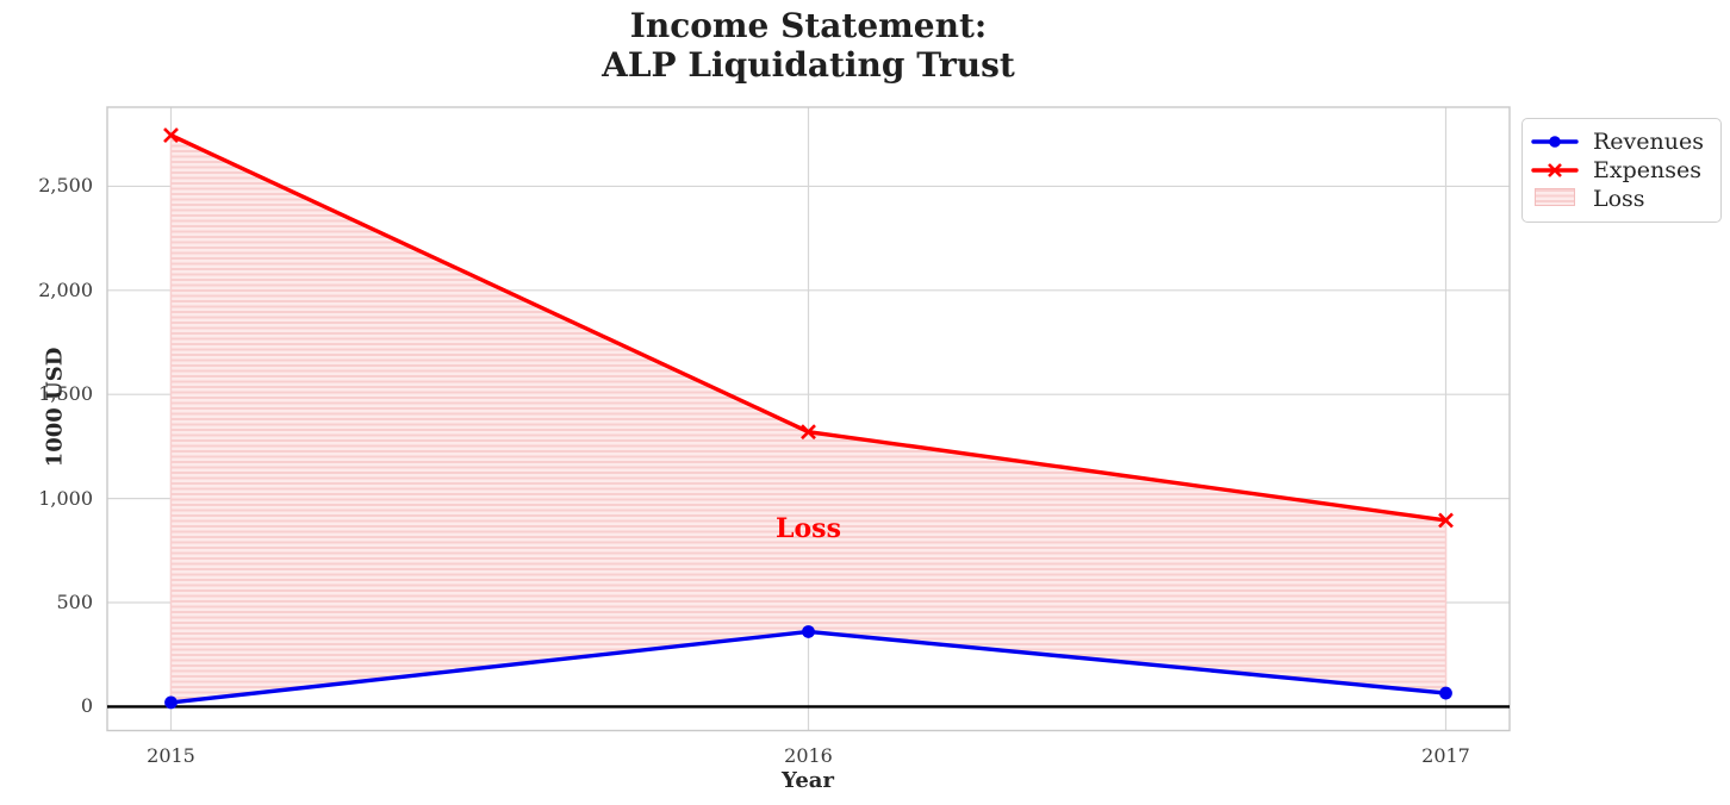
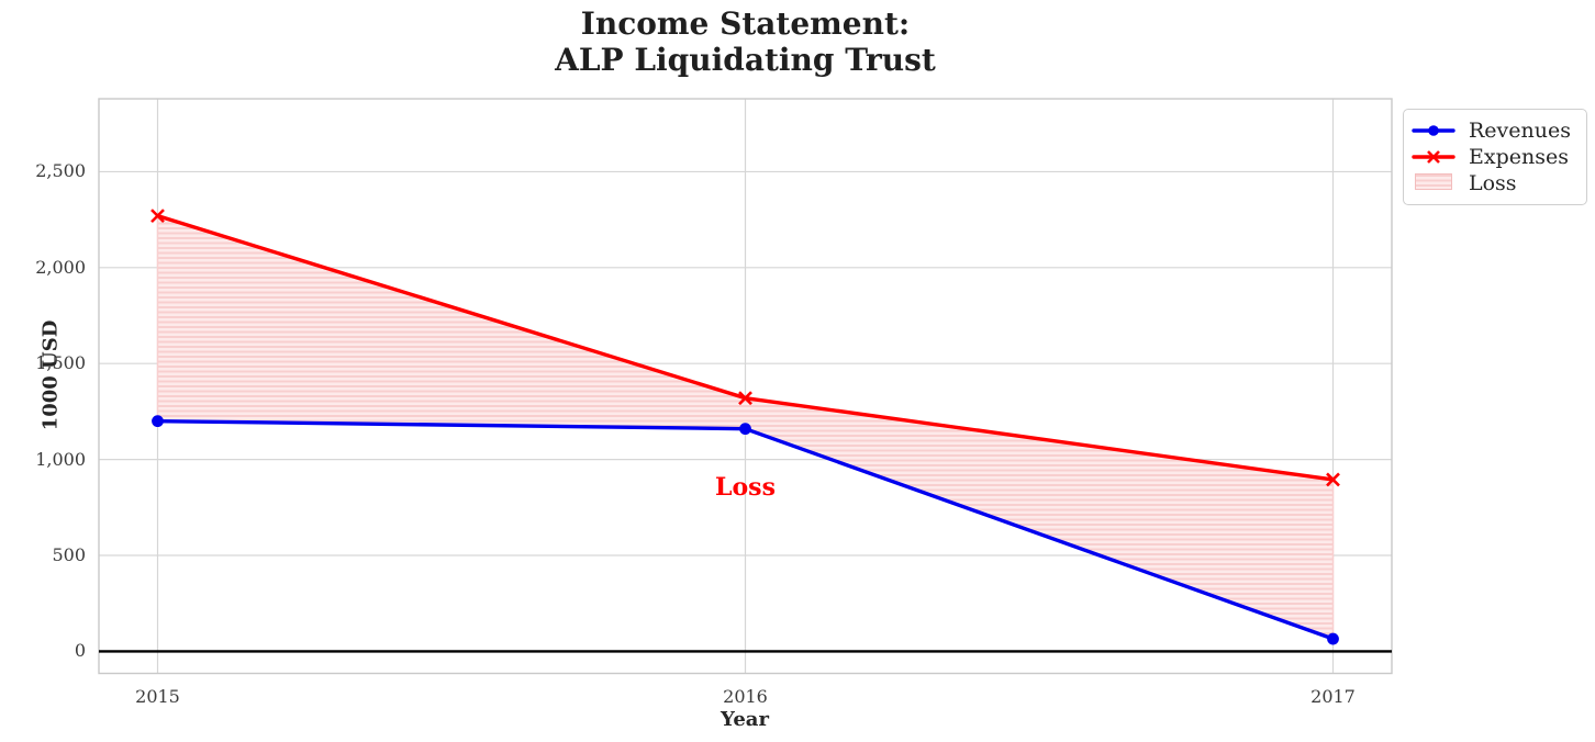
Revenues/2015: 20 -> 1200
Expenses/2015: 2740 -> 2270
Revenues/2016: 360 -> 1160
